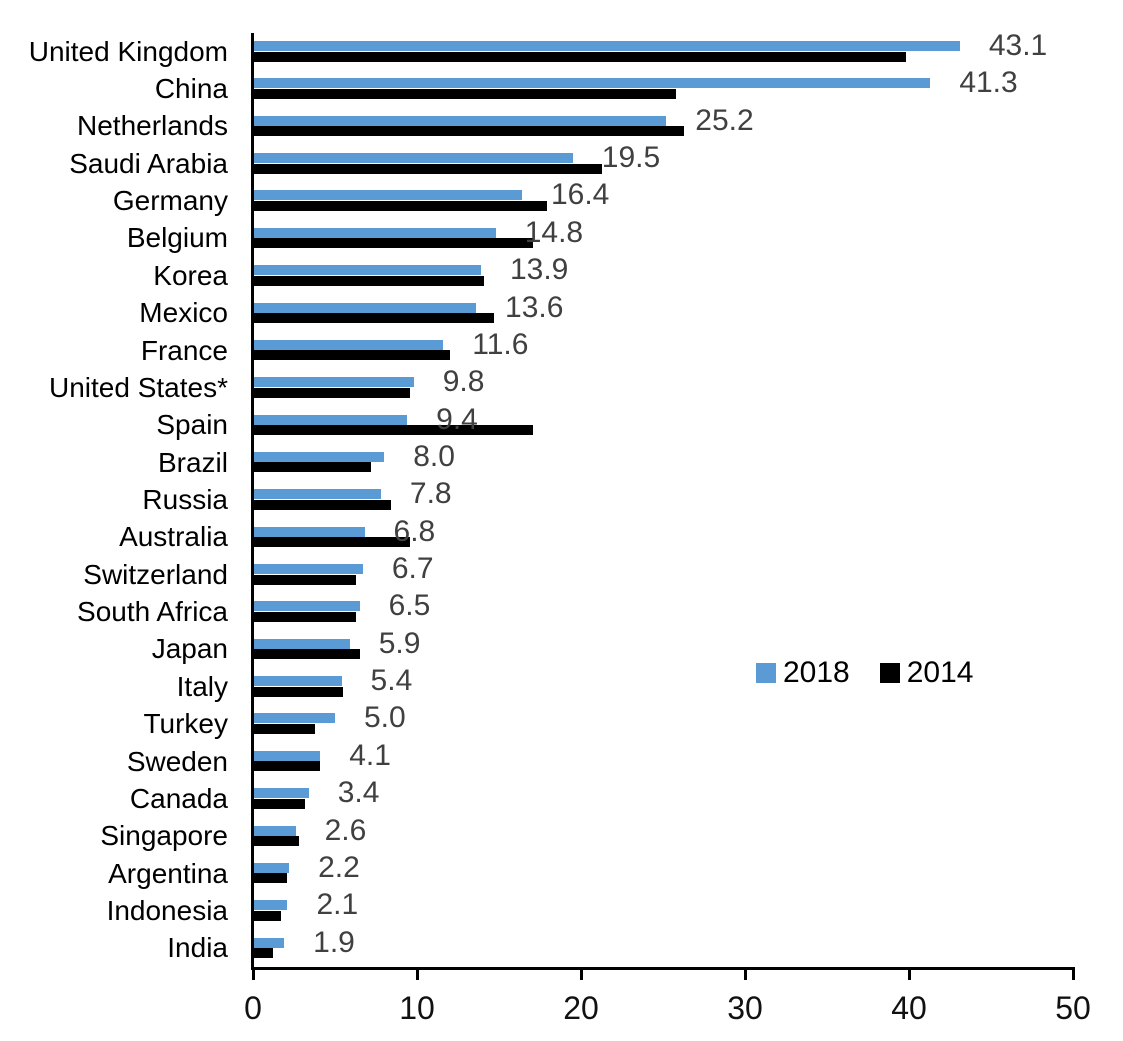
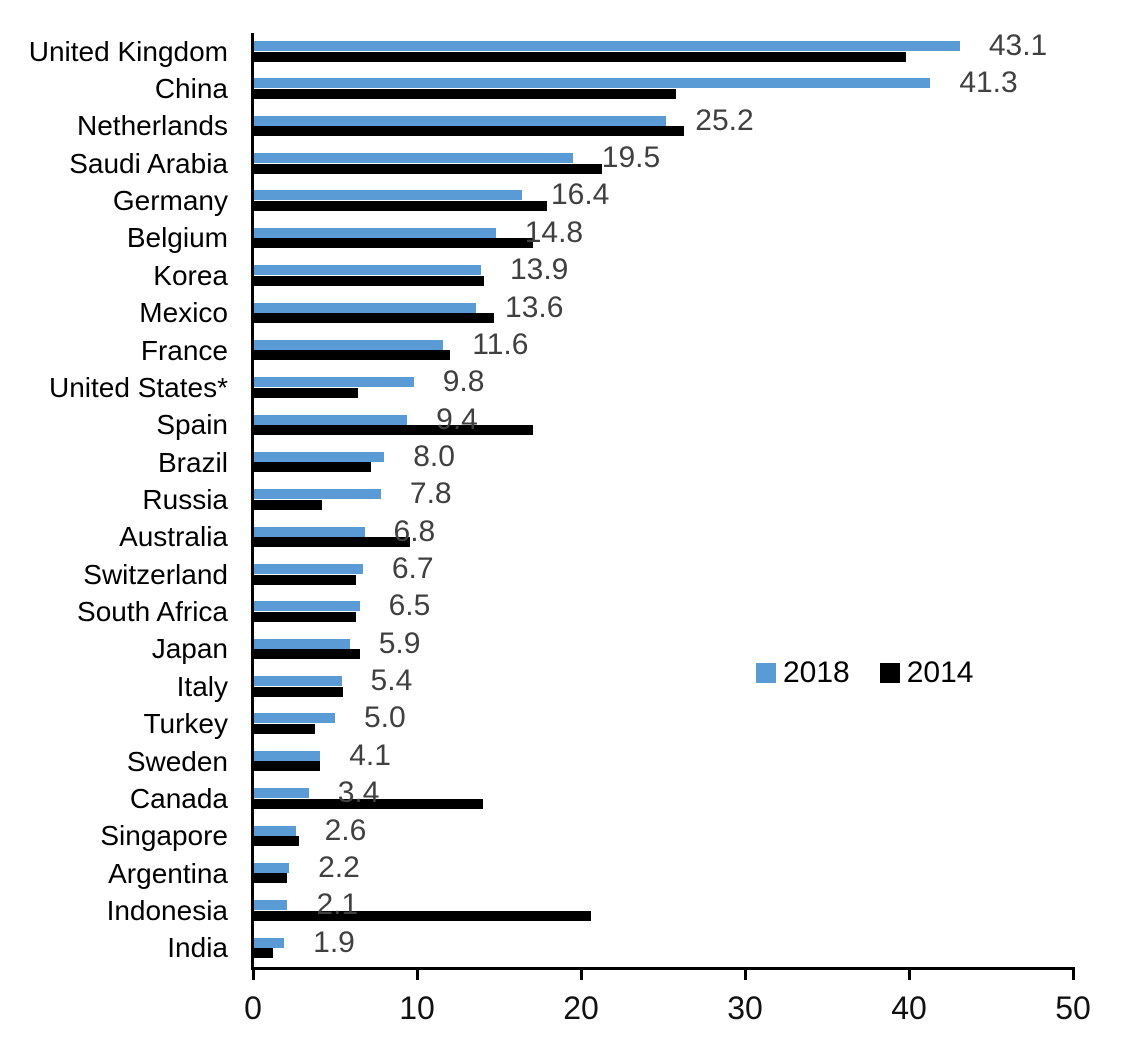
2014/United States*: 9.6 -> 6.4
2014/Russia: 8.4 -> 4.2
2014/Canada: 3.2 -> 14.0
2014/Indonesia: 1.7 -> 20.6
